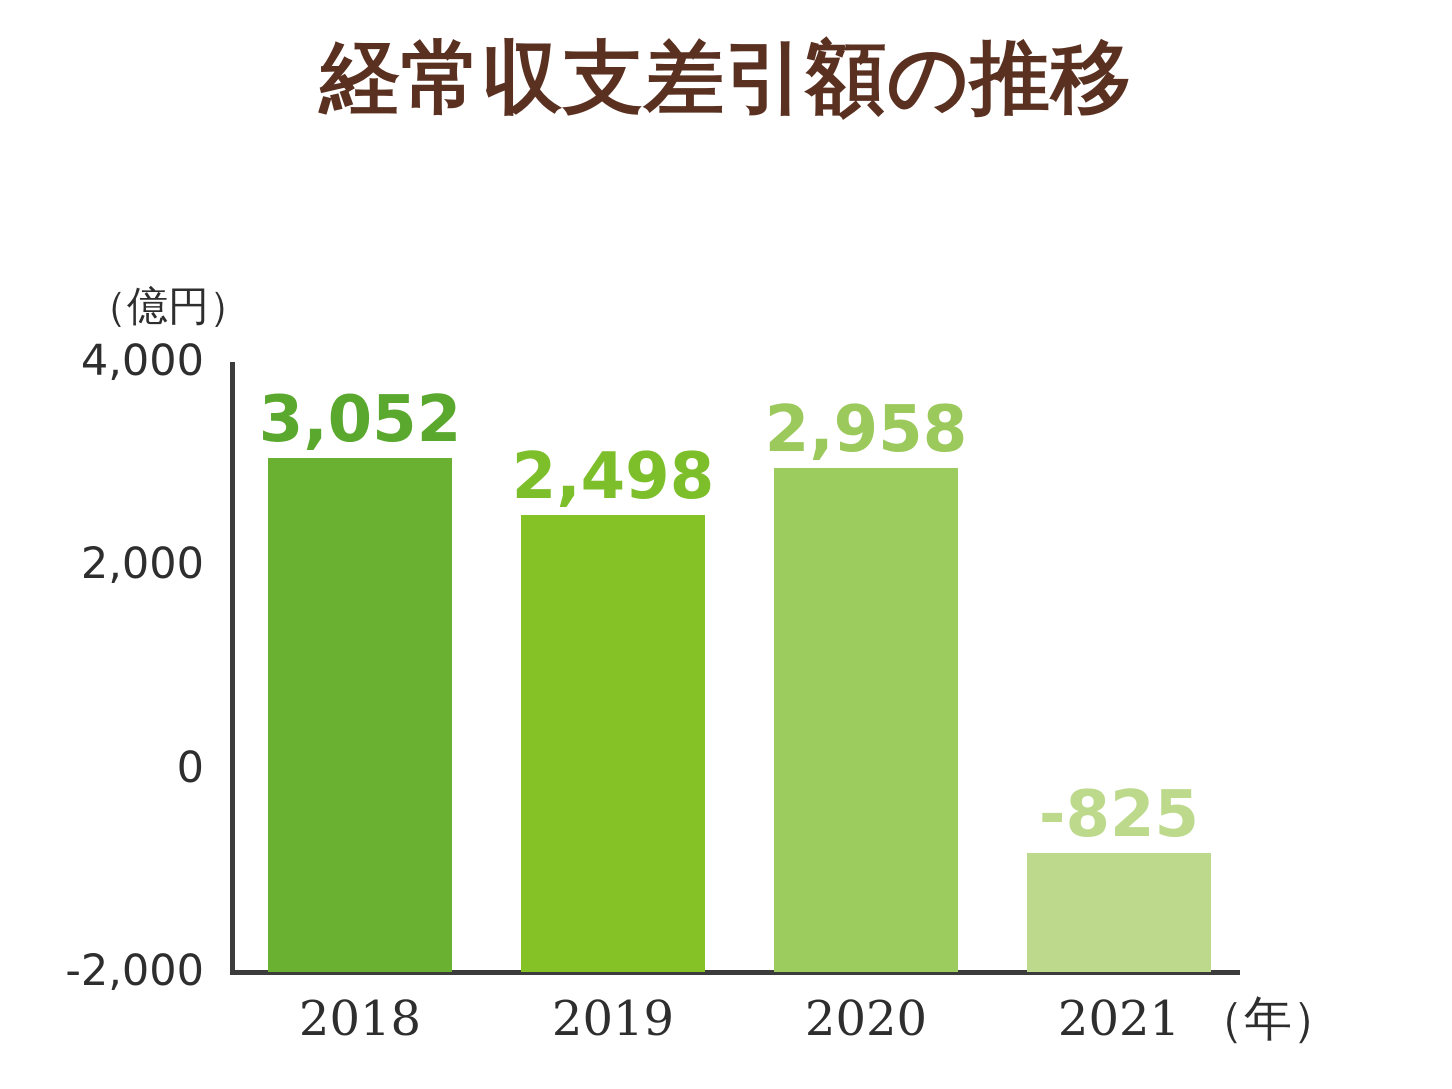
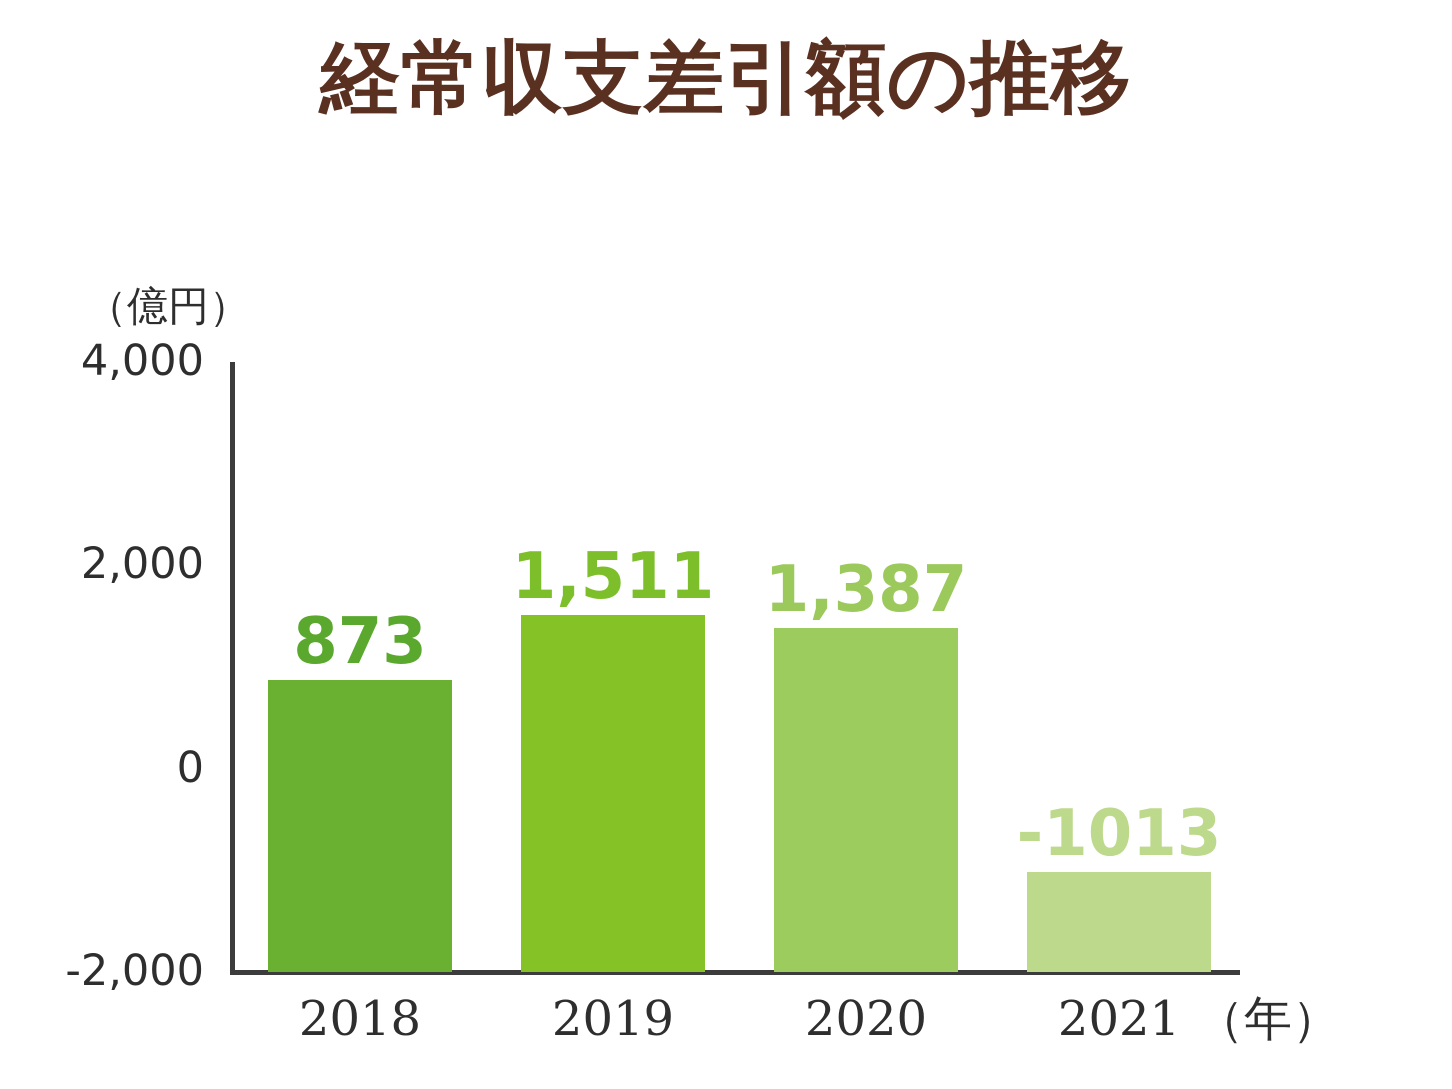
2018: 3,052 -> 873
2019: 2,498 -> 1,511
2020: 2,958 -> 1,387
2021: -825 -> -1013
